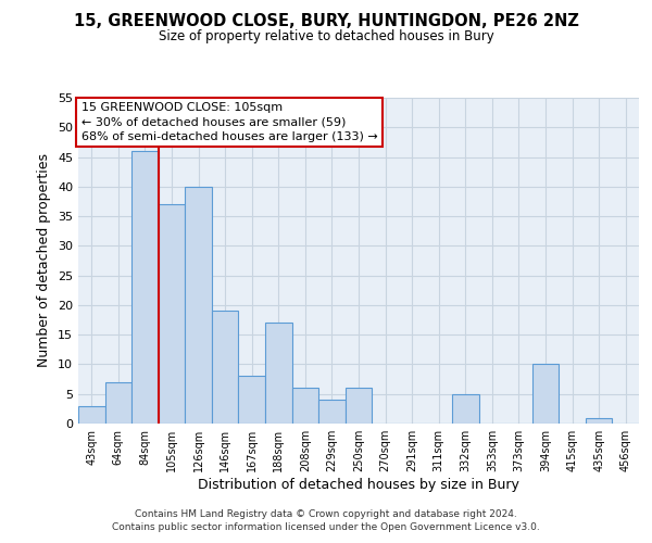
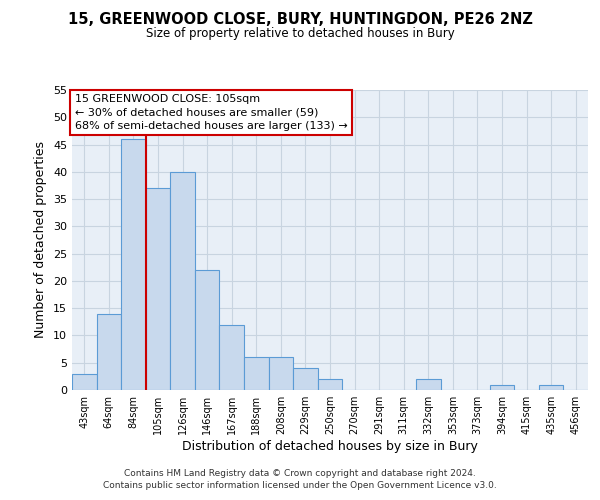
64sqm: 7 -> 14
146sqm: 19 -> 22
167sqm: 8 -> 12
188sqm: 17 -> 6
250sqm: 6 -> 2
332sqm: 5 -> 2
394sqm: 10 -> 1
